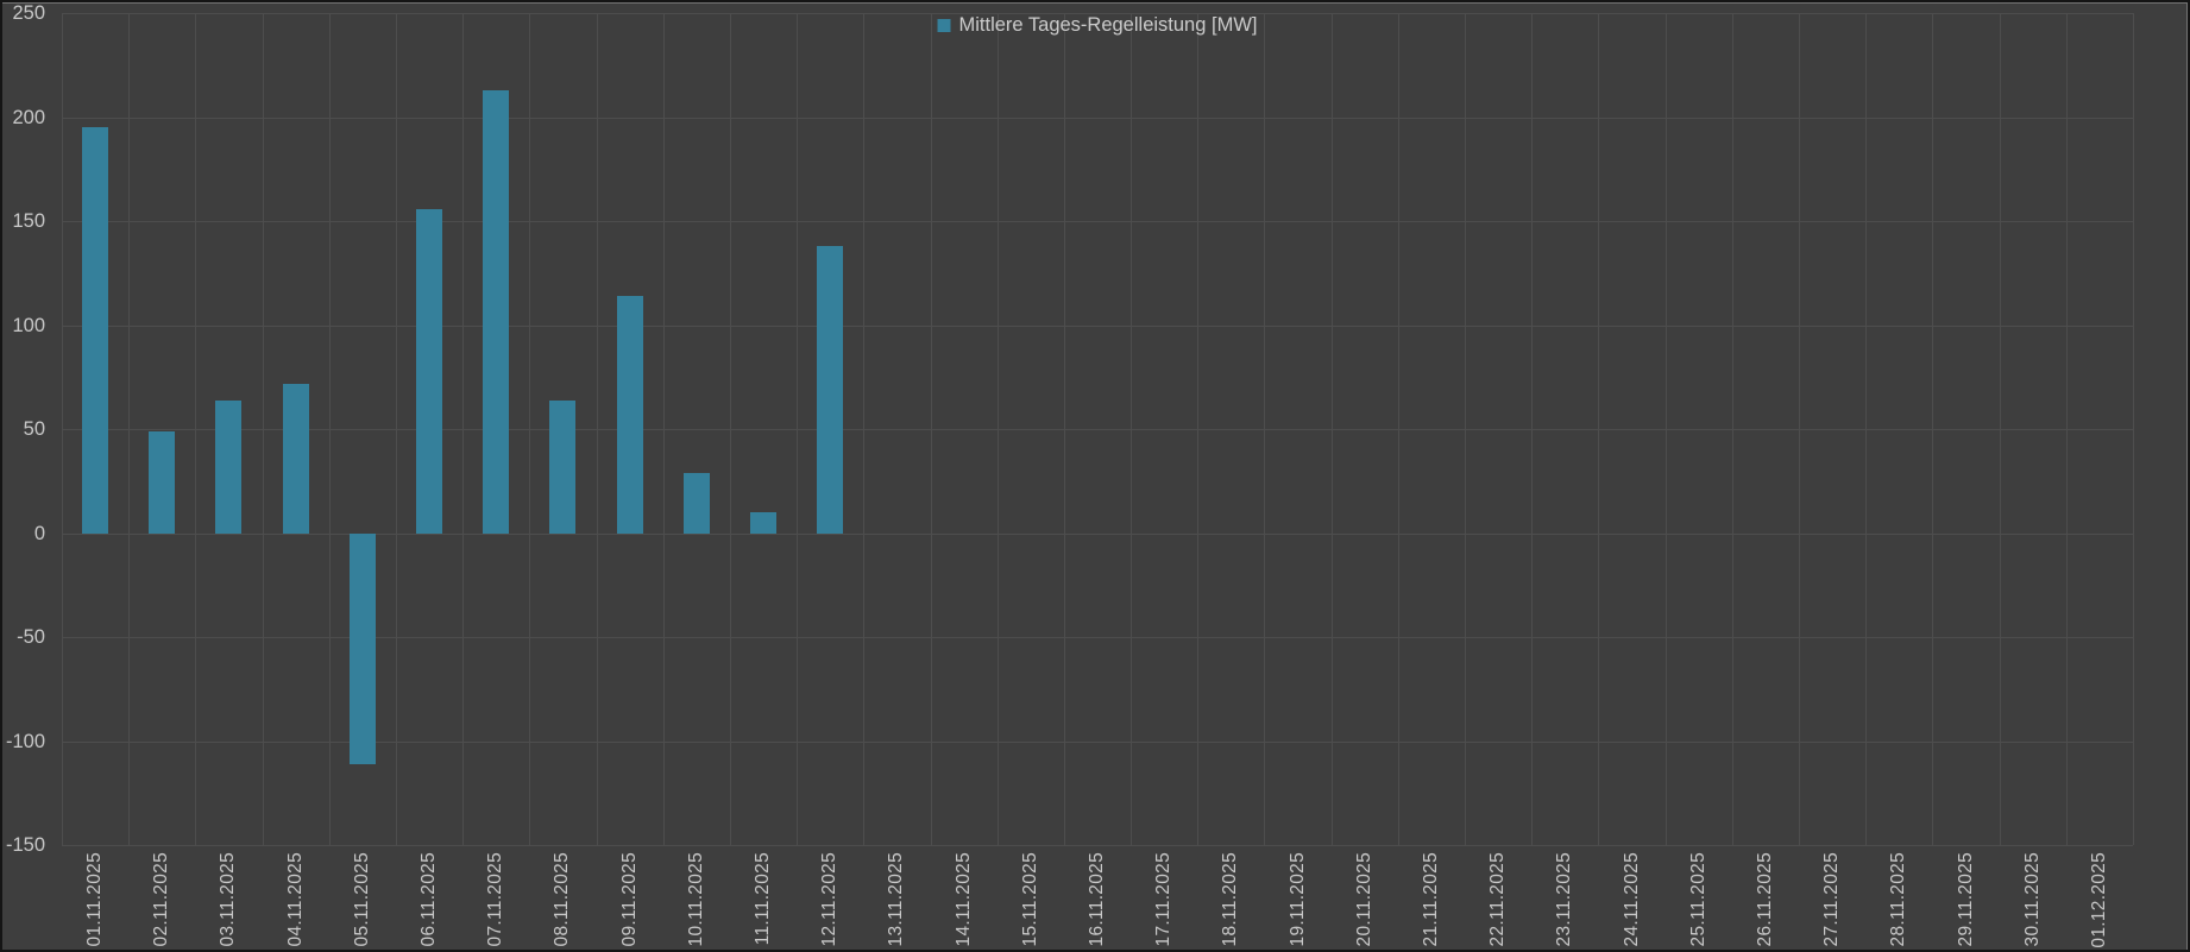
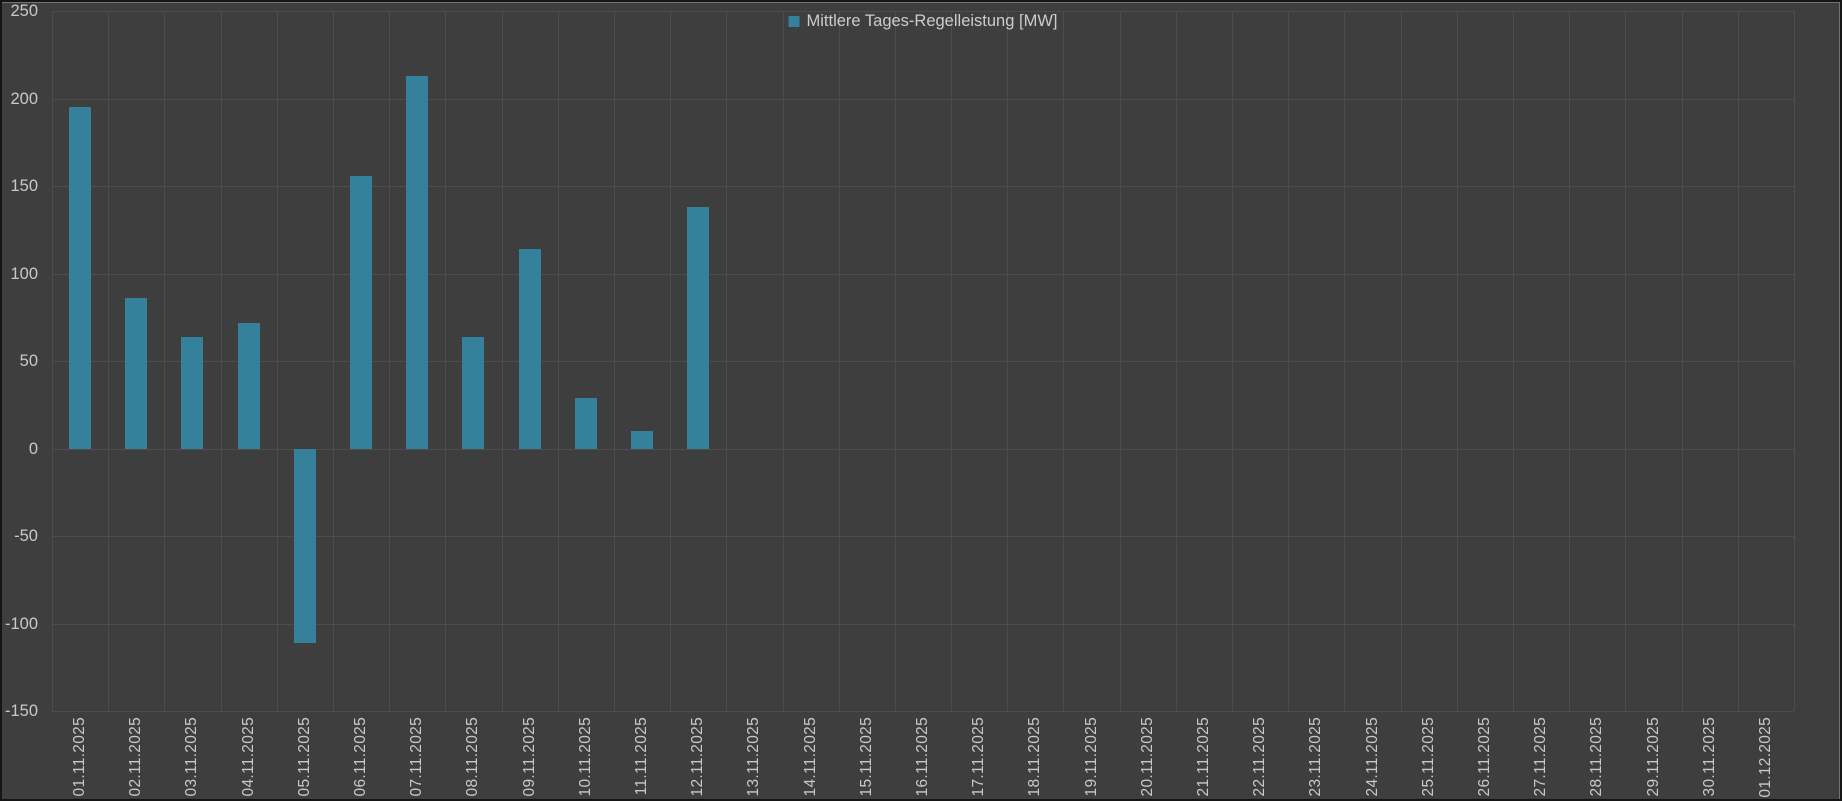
02.11.2025: 49 -> 86
